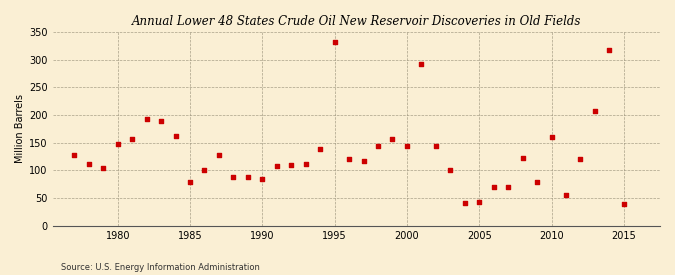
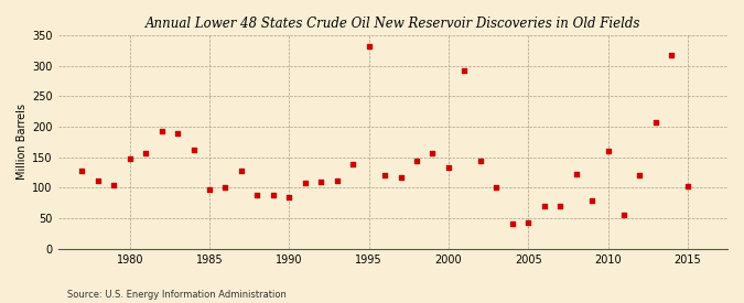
1985: 80 -> 98
2000: 145 -> 134
2015: 40 -> 102
